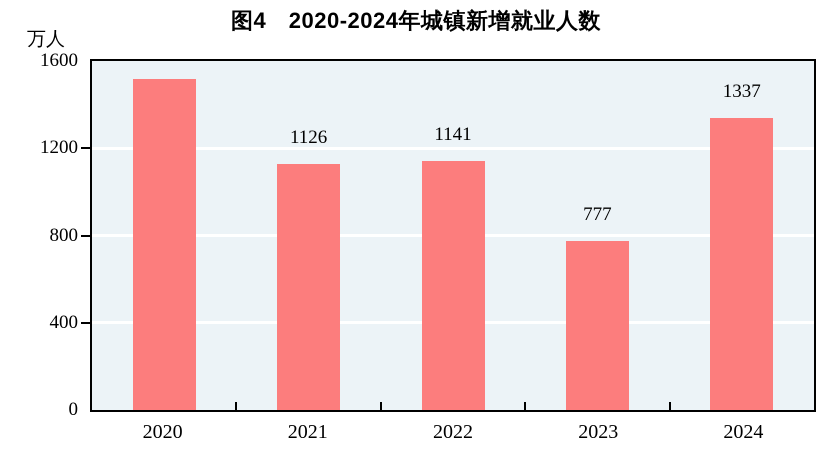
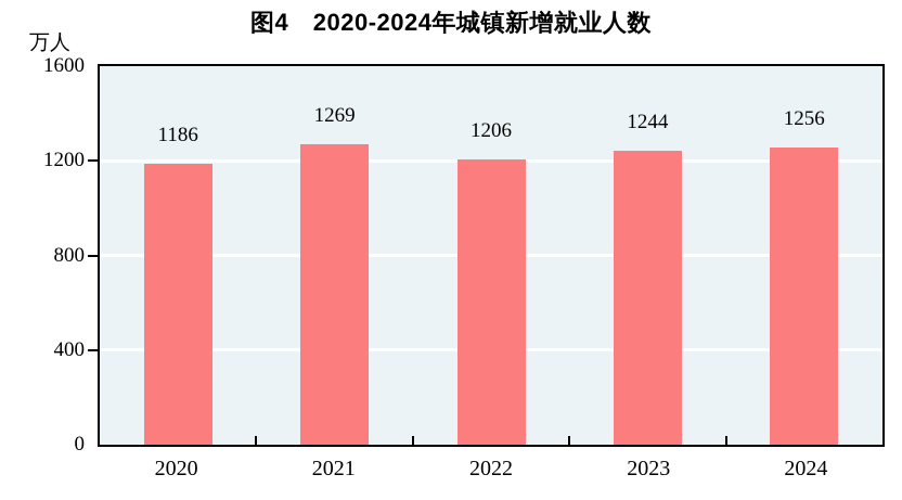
2020: 1518 -> 1186
2021: 1126 -> 1269
2022: 1141 -> 1206
2023: 777 -> 1244
2024: 1337 -> 1256
